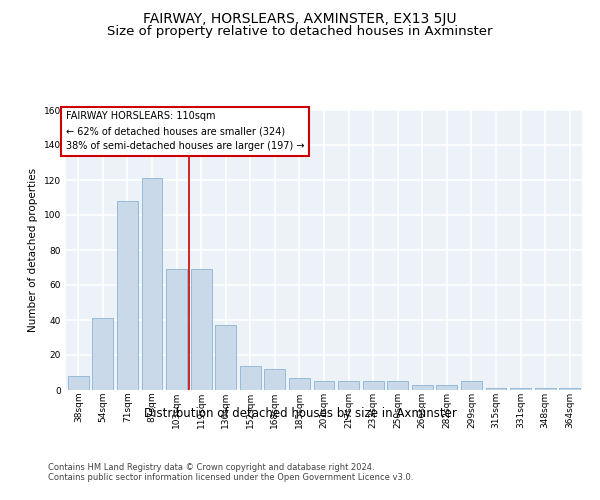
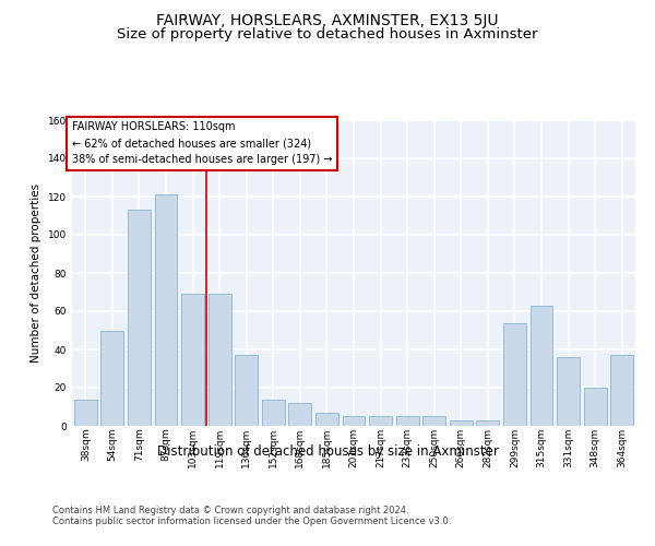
38sqm: 8 -> 14
54sqm: 41 -> 50
71sqm: 108 -> 113
299sqm: 5 -> 54
315sqm: 1 -> 63
331sqm: 1 -> 36
348sqm: 1 -> 20
364sqm: 1 -> 37
